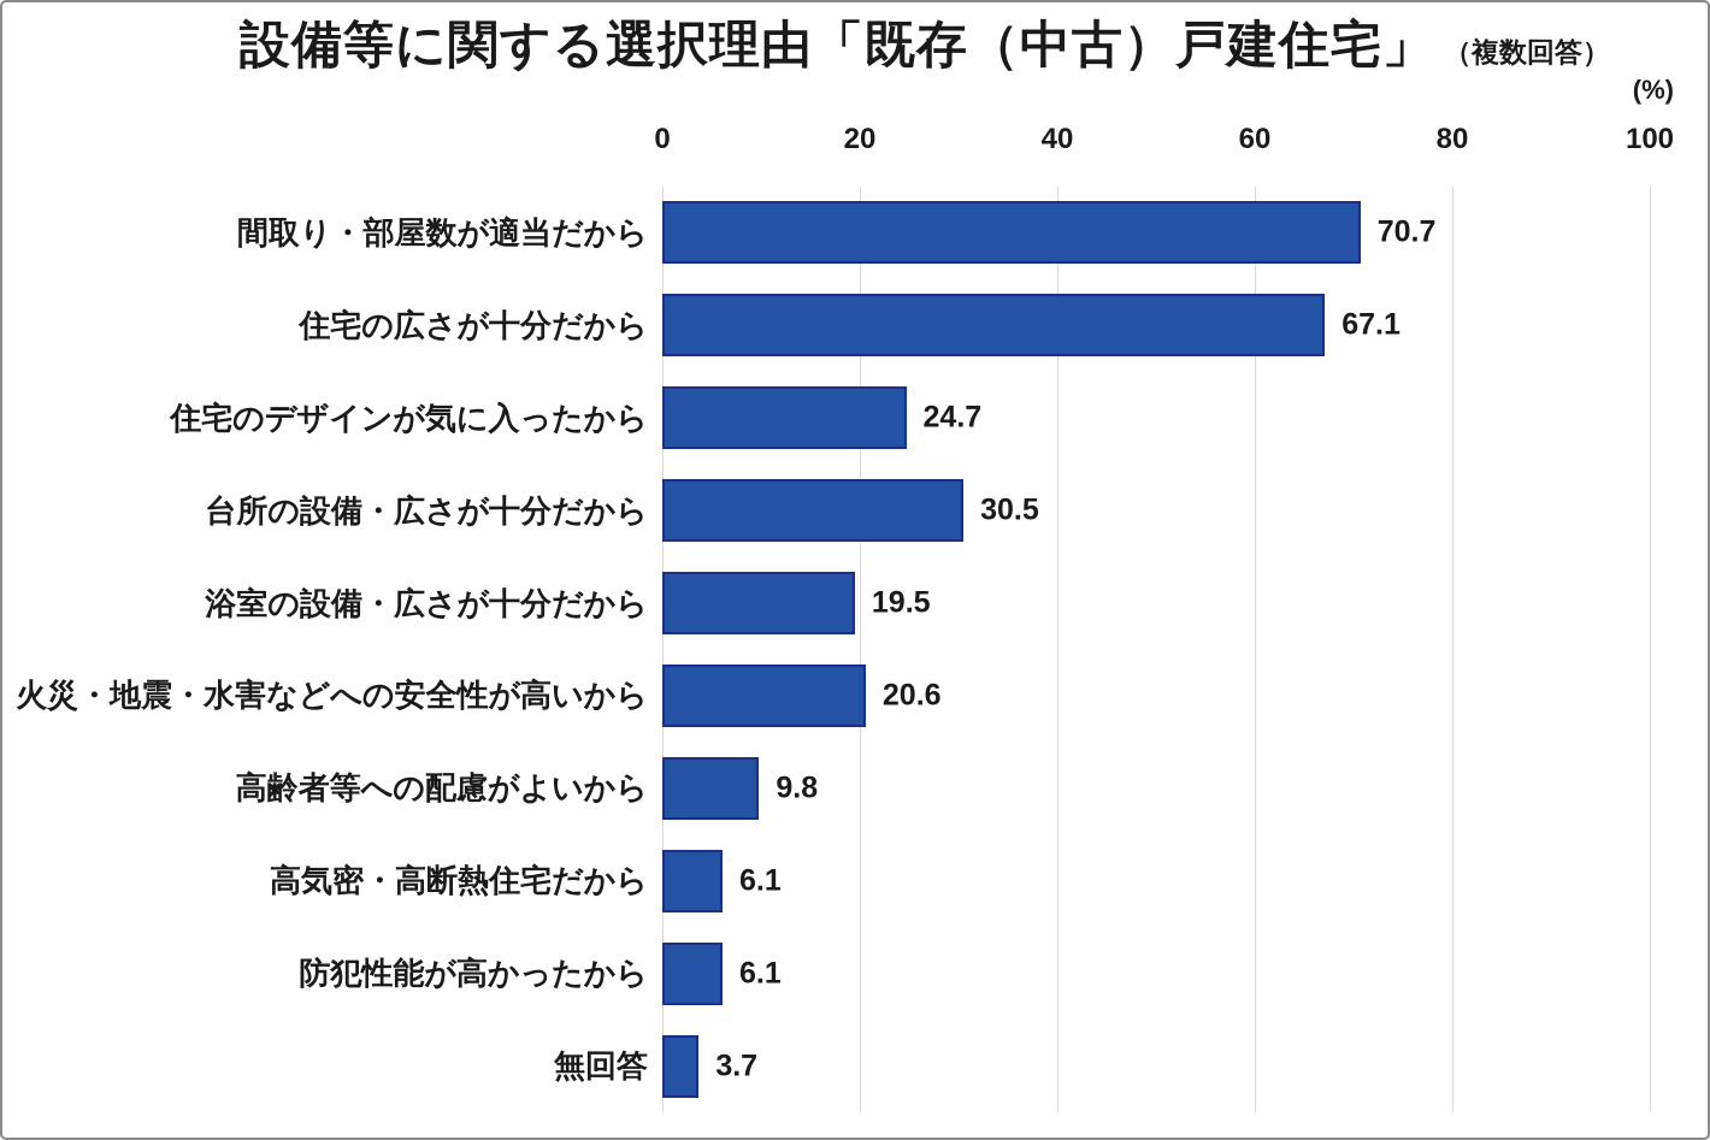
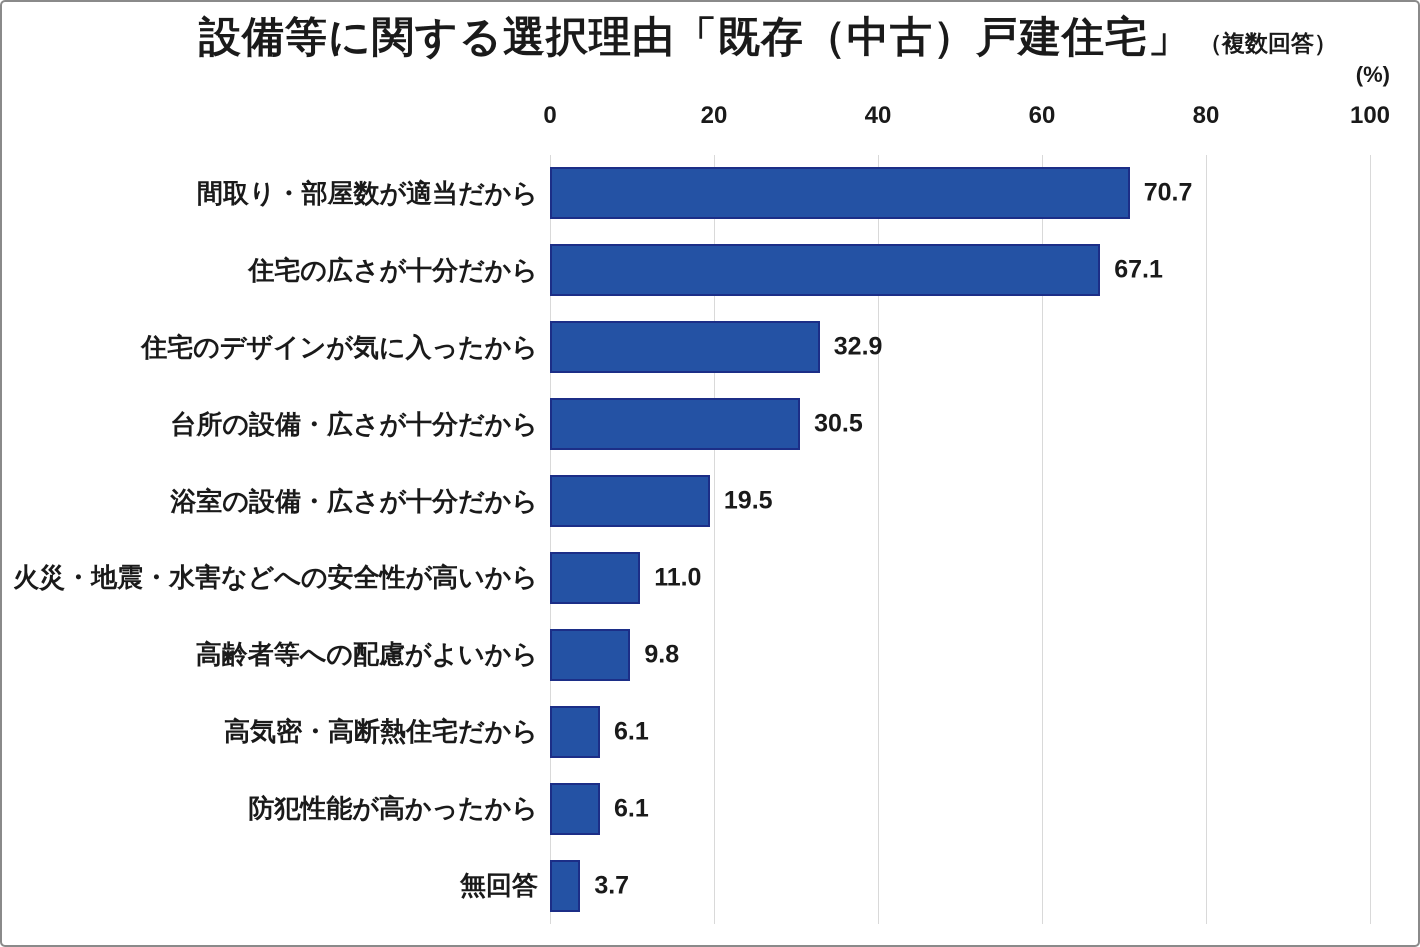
住宅のデザインが気に入ったから: 24.7 -> 32.9
火災・地震・水害などへの安全性が高いから: 20.6 -> 11.0
